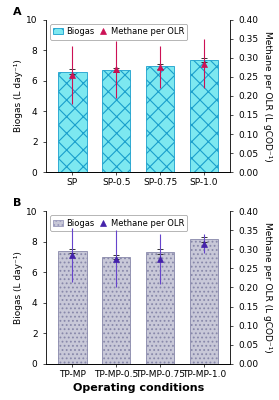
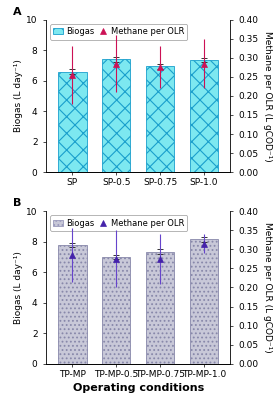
Biogas/SP-0.5: 6.7 -> 7.4
Methane per OLR/SP-0.5: 0.270 -> 0.285
Biogas/TP-MP: 7.4 -> 7.8
